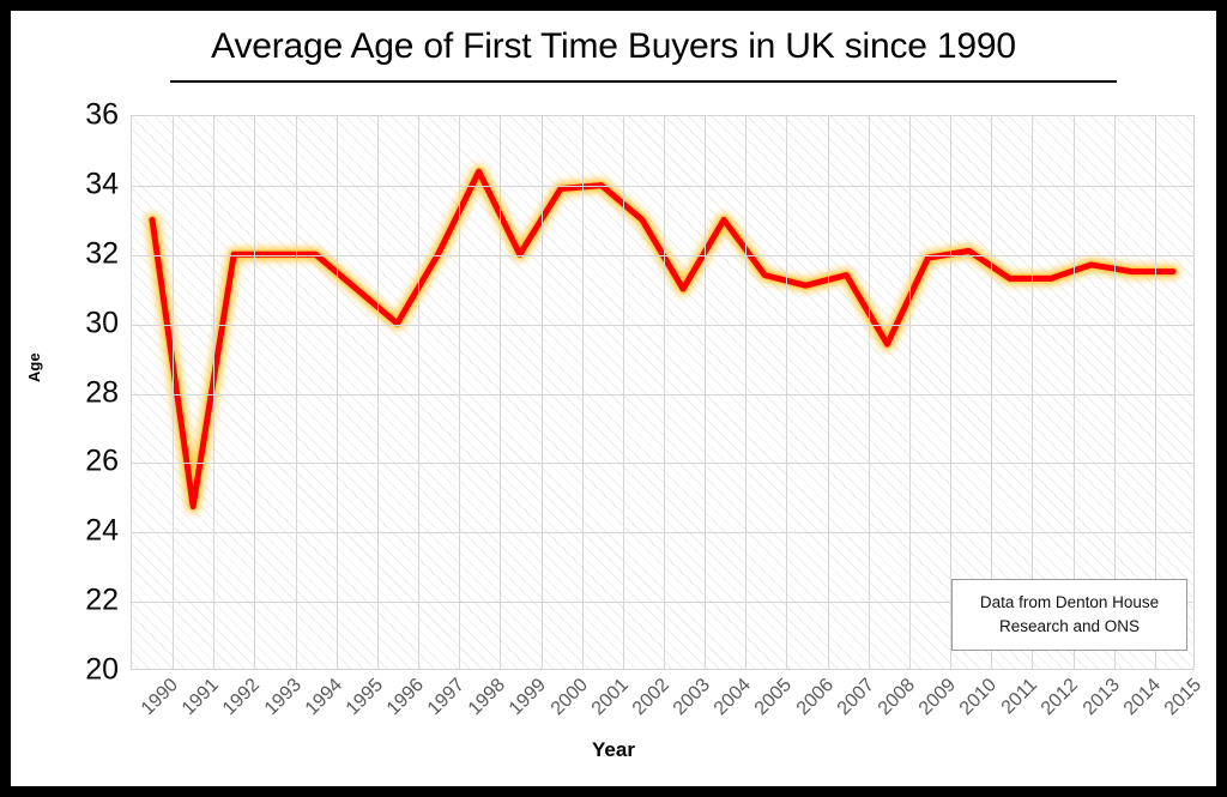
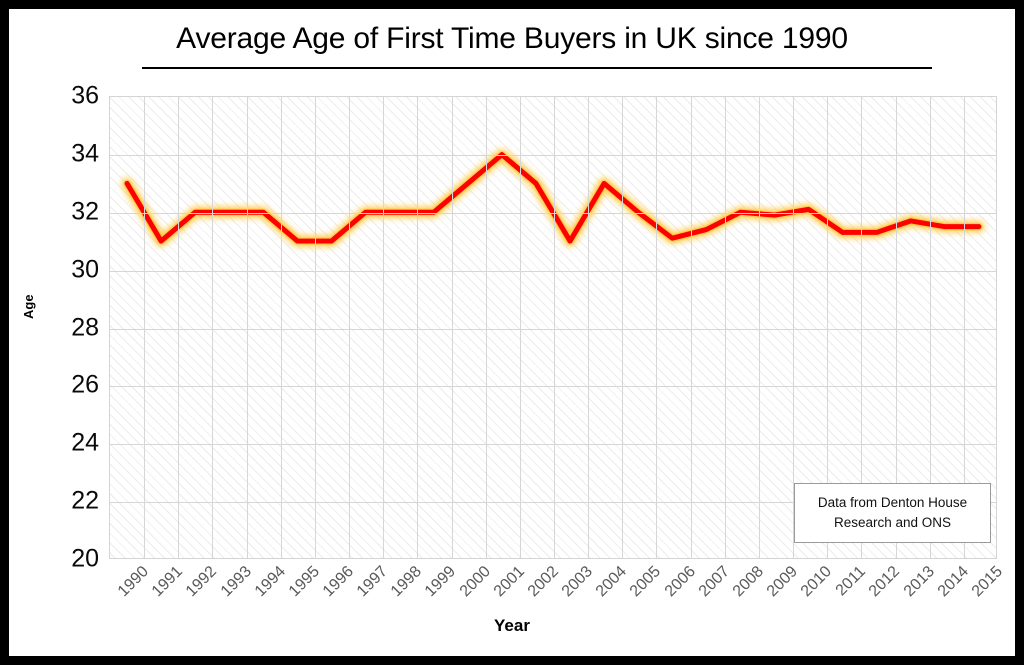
1991: 24.7 -> 31.0
1996: 30.0 -> 31.0
1998: 34.4 -> 32.0
2000: 33.9 -> 33.0
2005: 31.4 -> 32.0
2008: 29.4 -> 32.0
